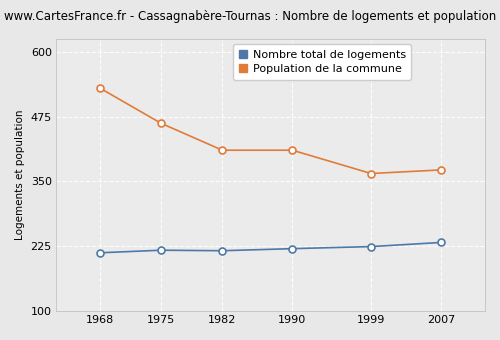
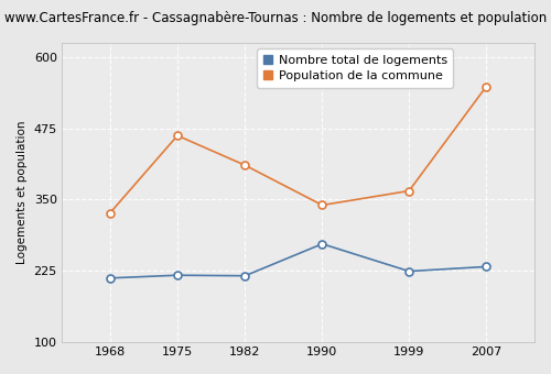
Population de la commune/1968: 530 -> 326
Nombre total de logements/1990: 220 -> 272
Population de la commune/1990: 410 -> 340
Population de la commune/2007: 372 -> 548
